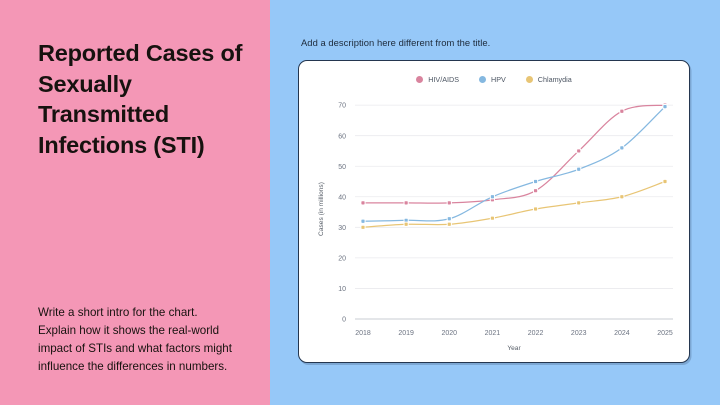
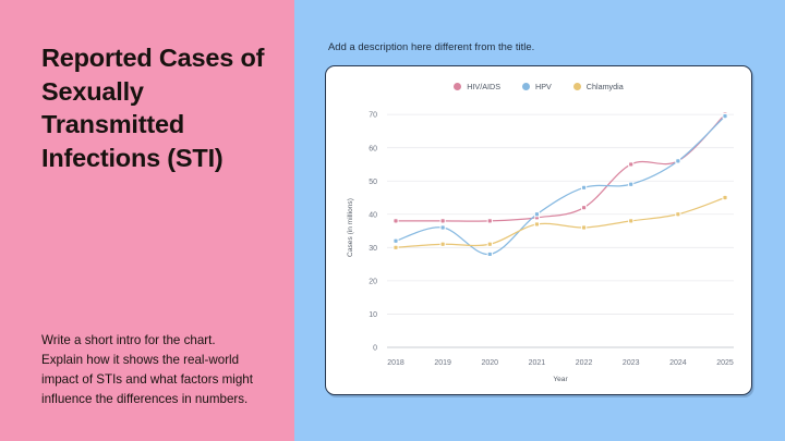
HPV/2019: 32 -> 36
HPV/2020: 33 -> 28
Chlamydia/2021: 33 -> 37
HPV/2022: 45 -> 48
HIV/AIDS/2024: 68 -> 56
